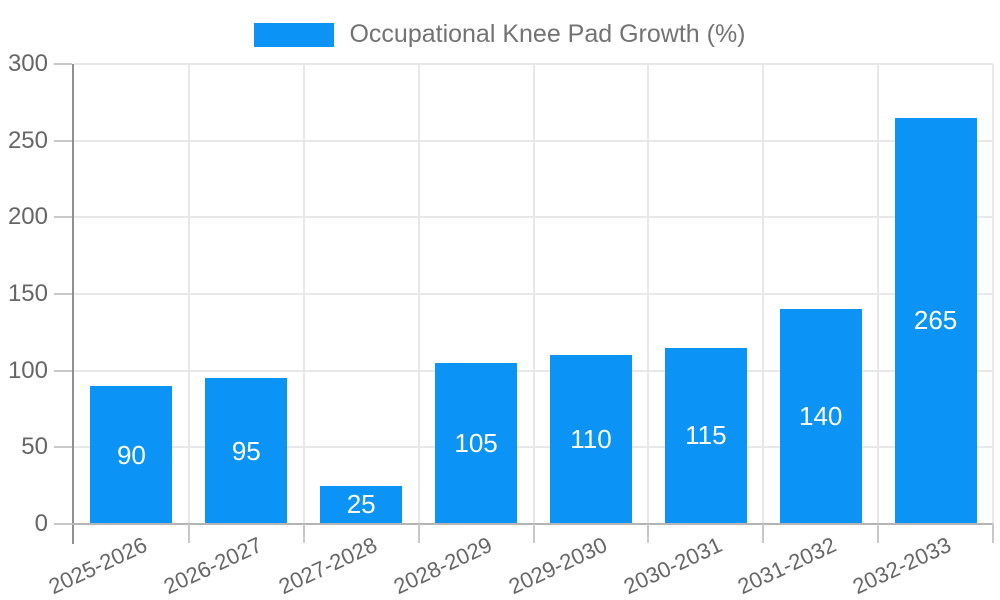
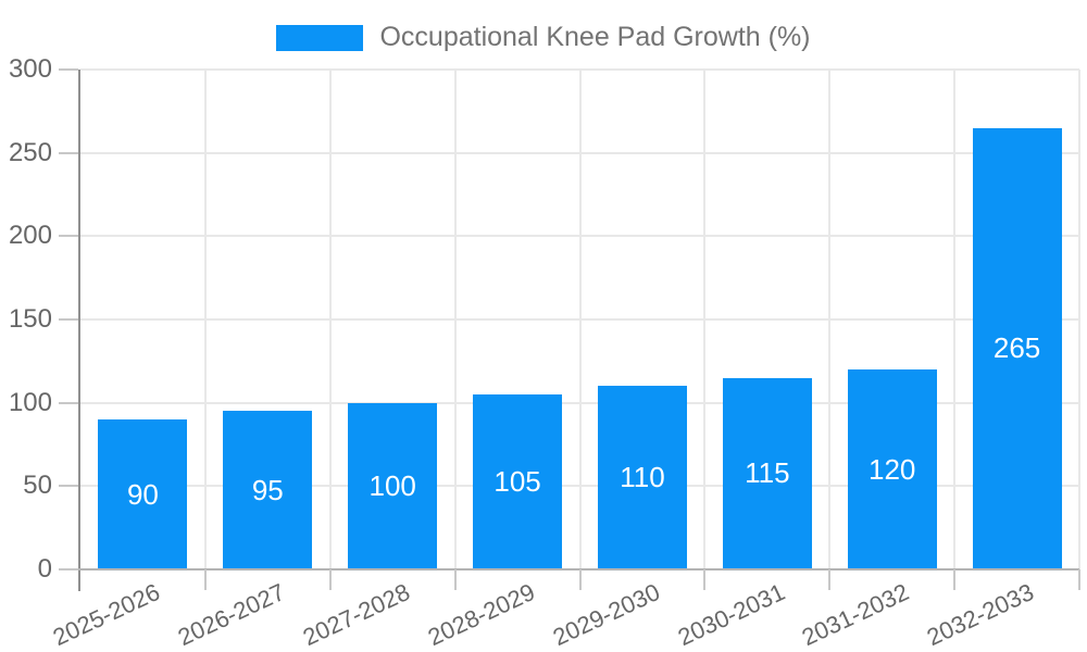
2027-2028: 25 -> 100
2031-2032: 140 -> 120
